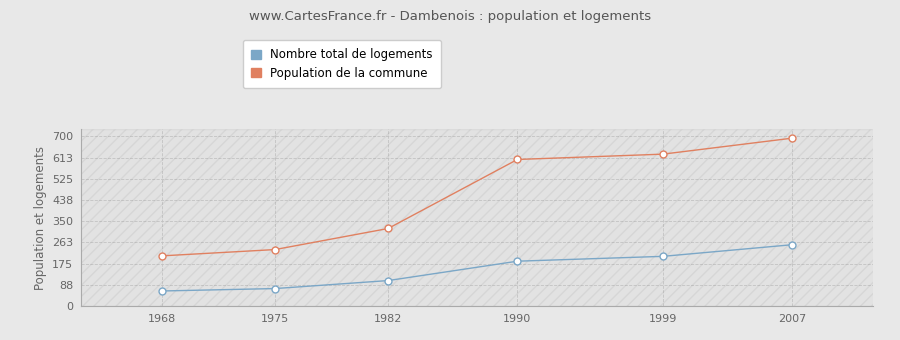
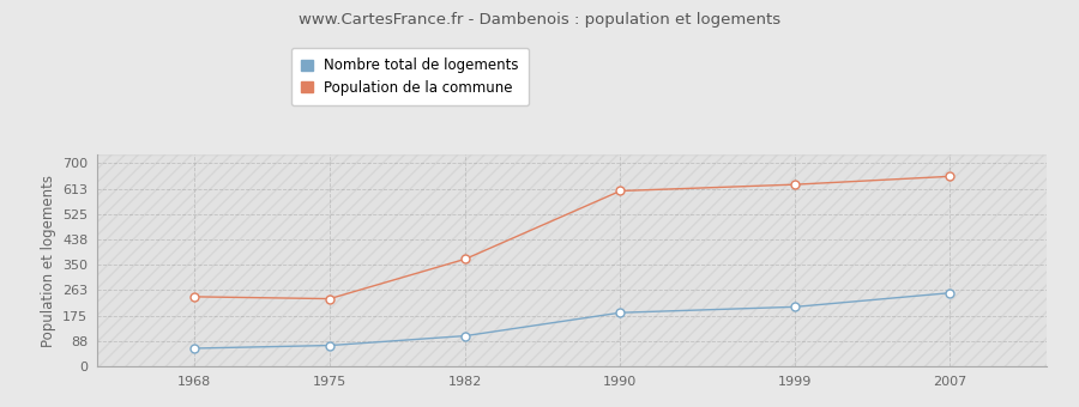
Population de la commune/1968: 207 -> 240
Population de la commune/1982: 320 -> 370
Population de la commune/2007: 693 -> 655
